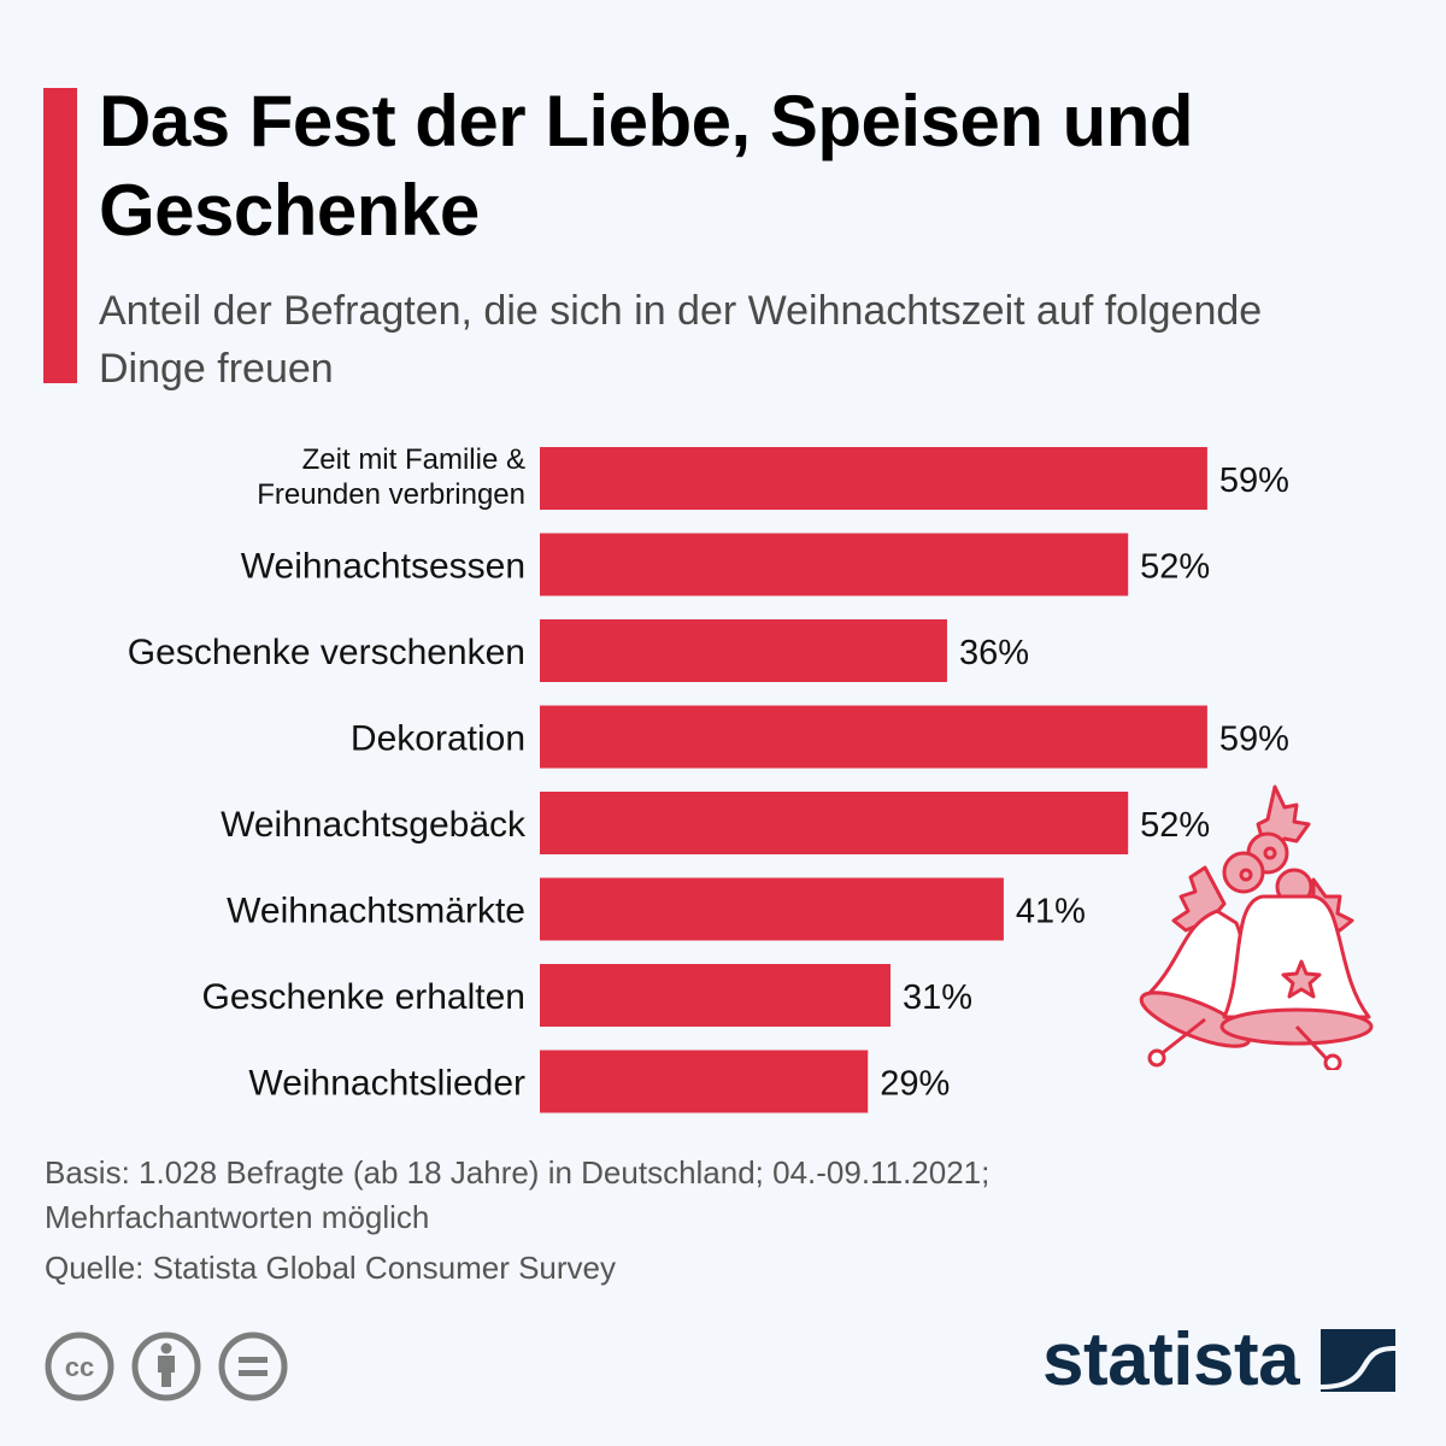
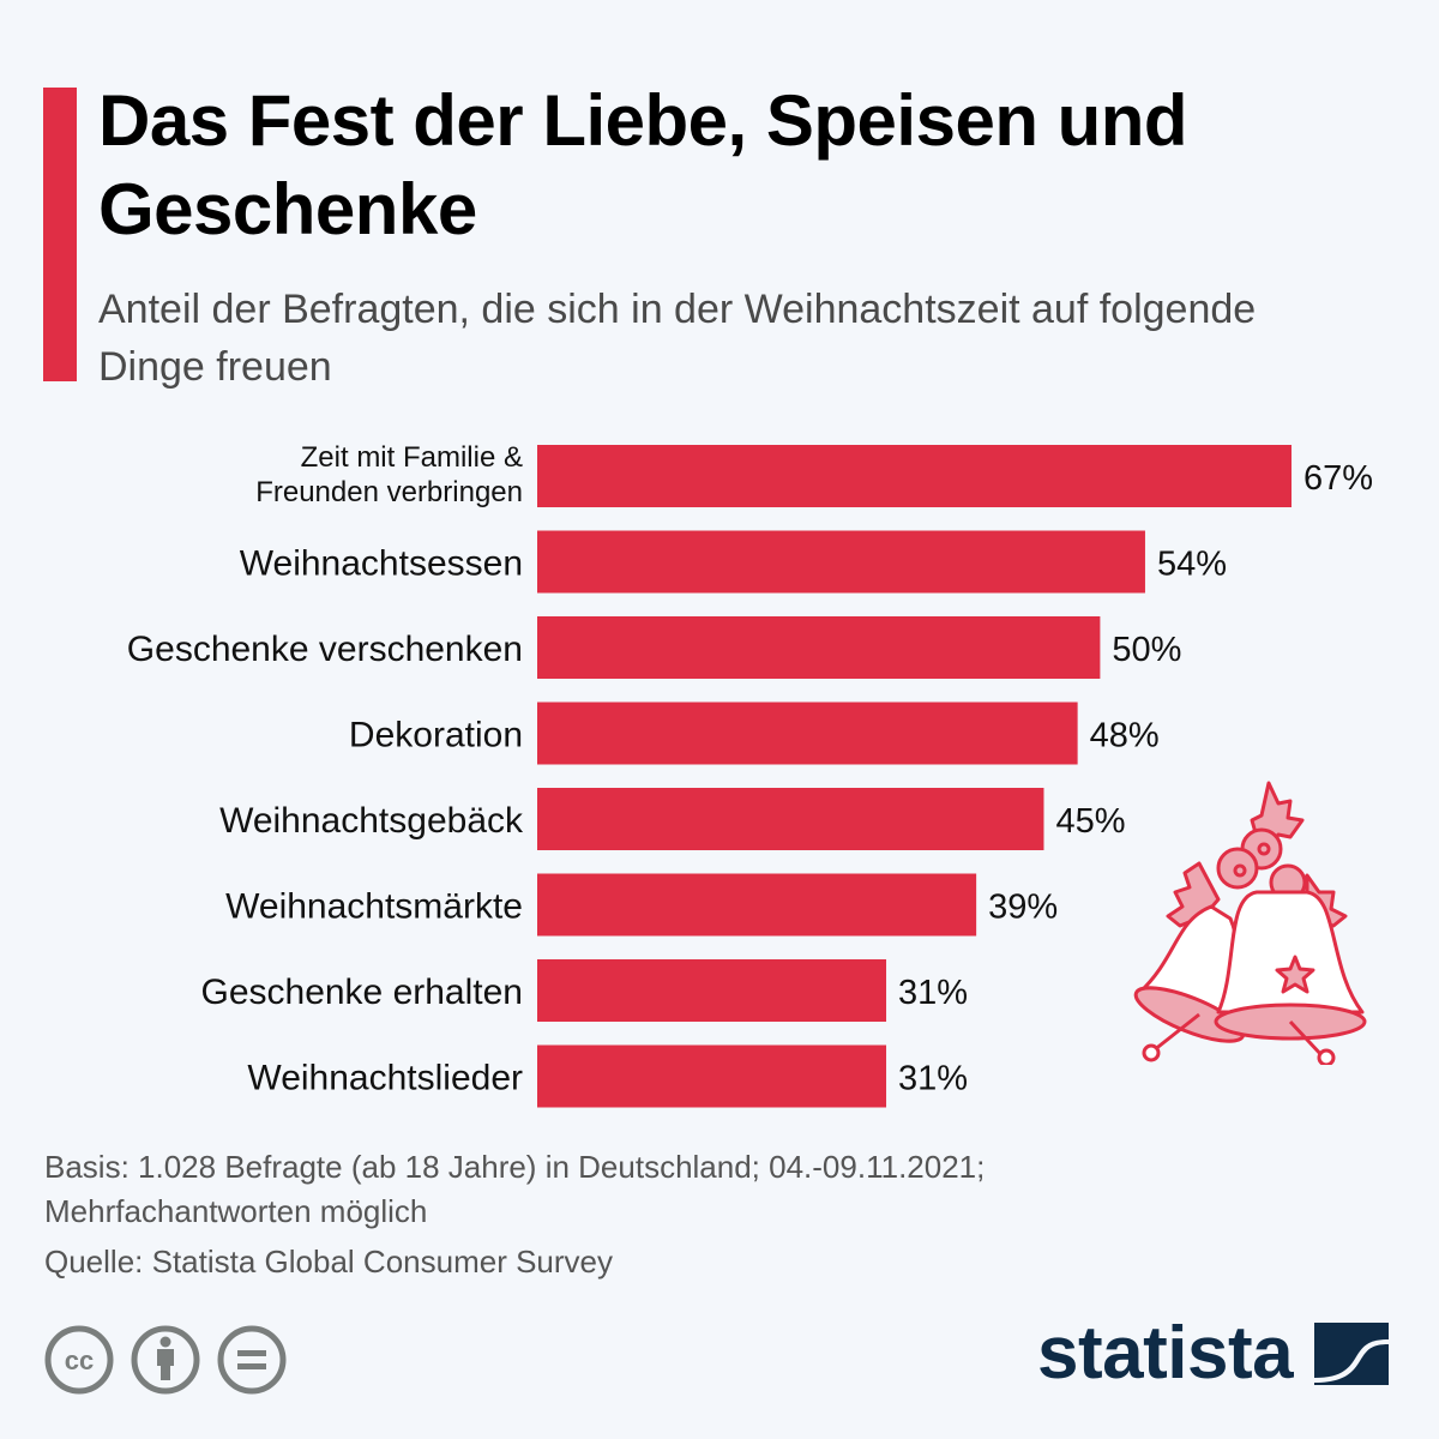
Zeit mit Familie & Freunden verbringen: 59% -> 67%
Weihnachtsessen: 52% -> 54%
Geschenke verschenken: 36% -> 50%
Dekoration: 59% -> 48%
Weihnachtsgebäck: 52% -> 45%
Weihnachtsmärkte: 41% -> 39%
Weihnachtslieder: 29% -> 31%
